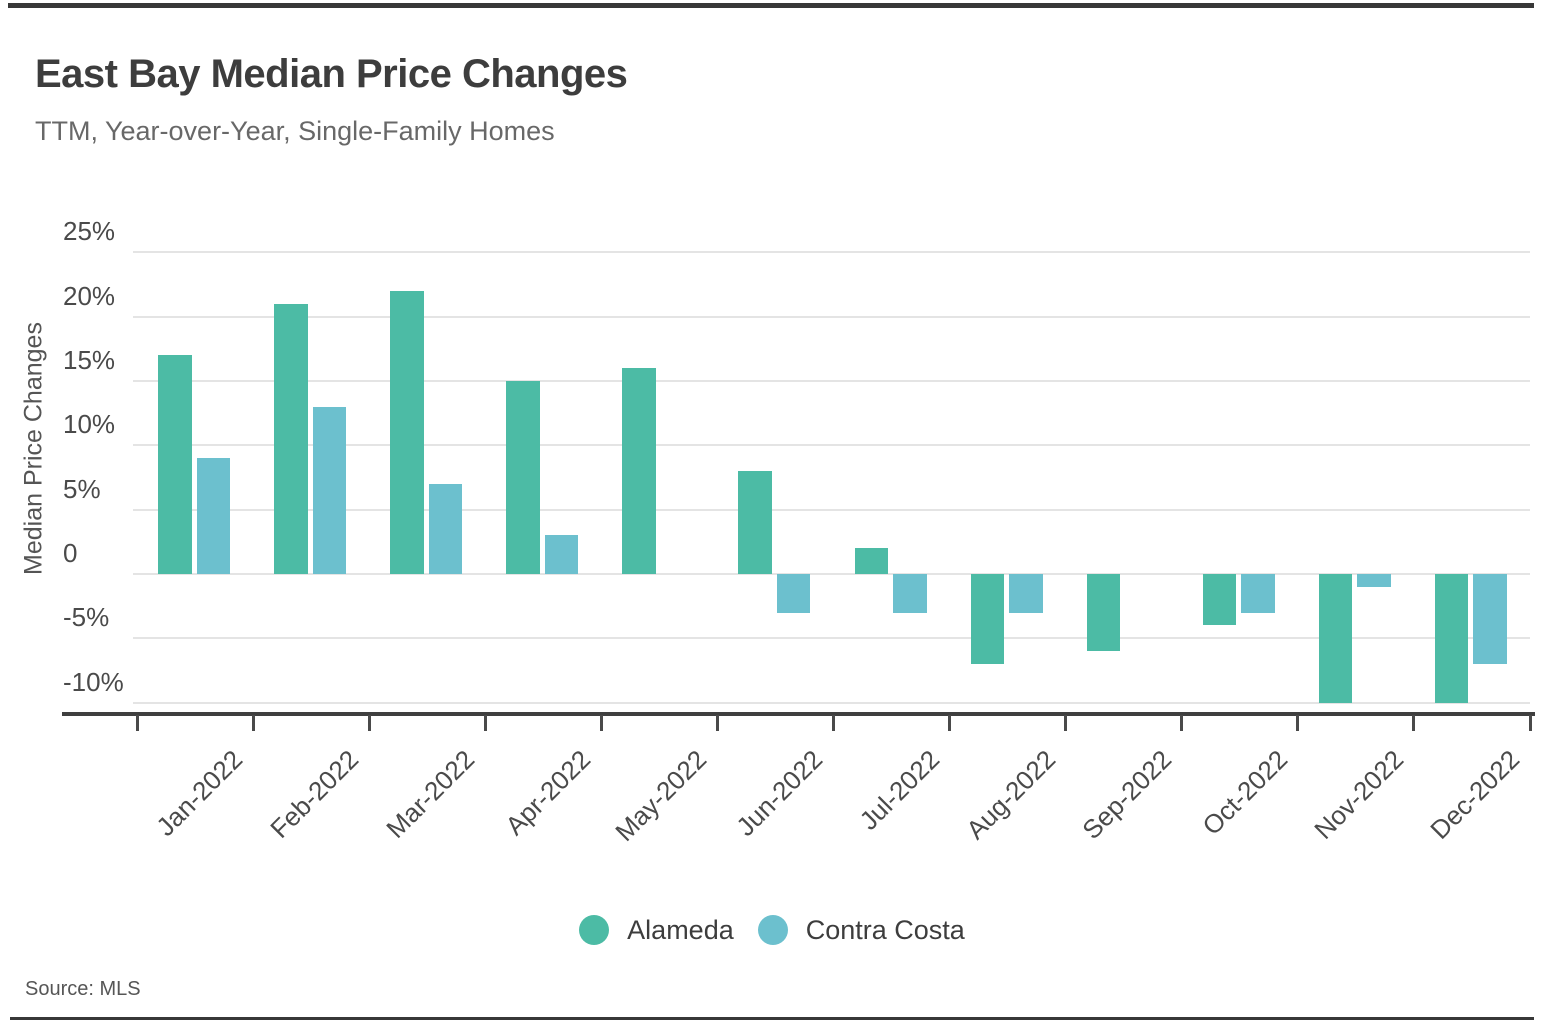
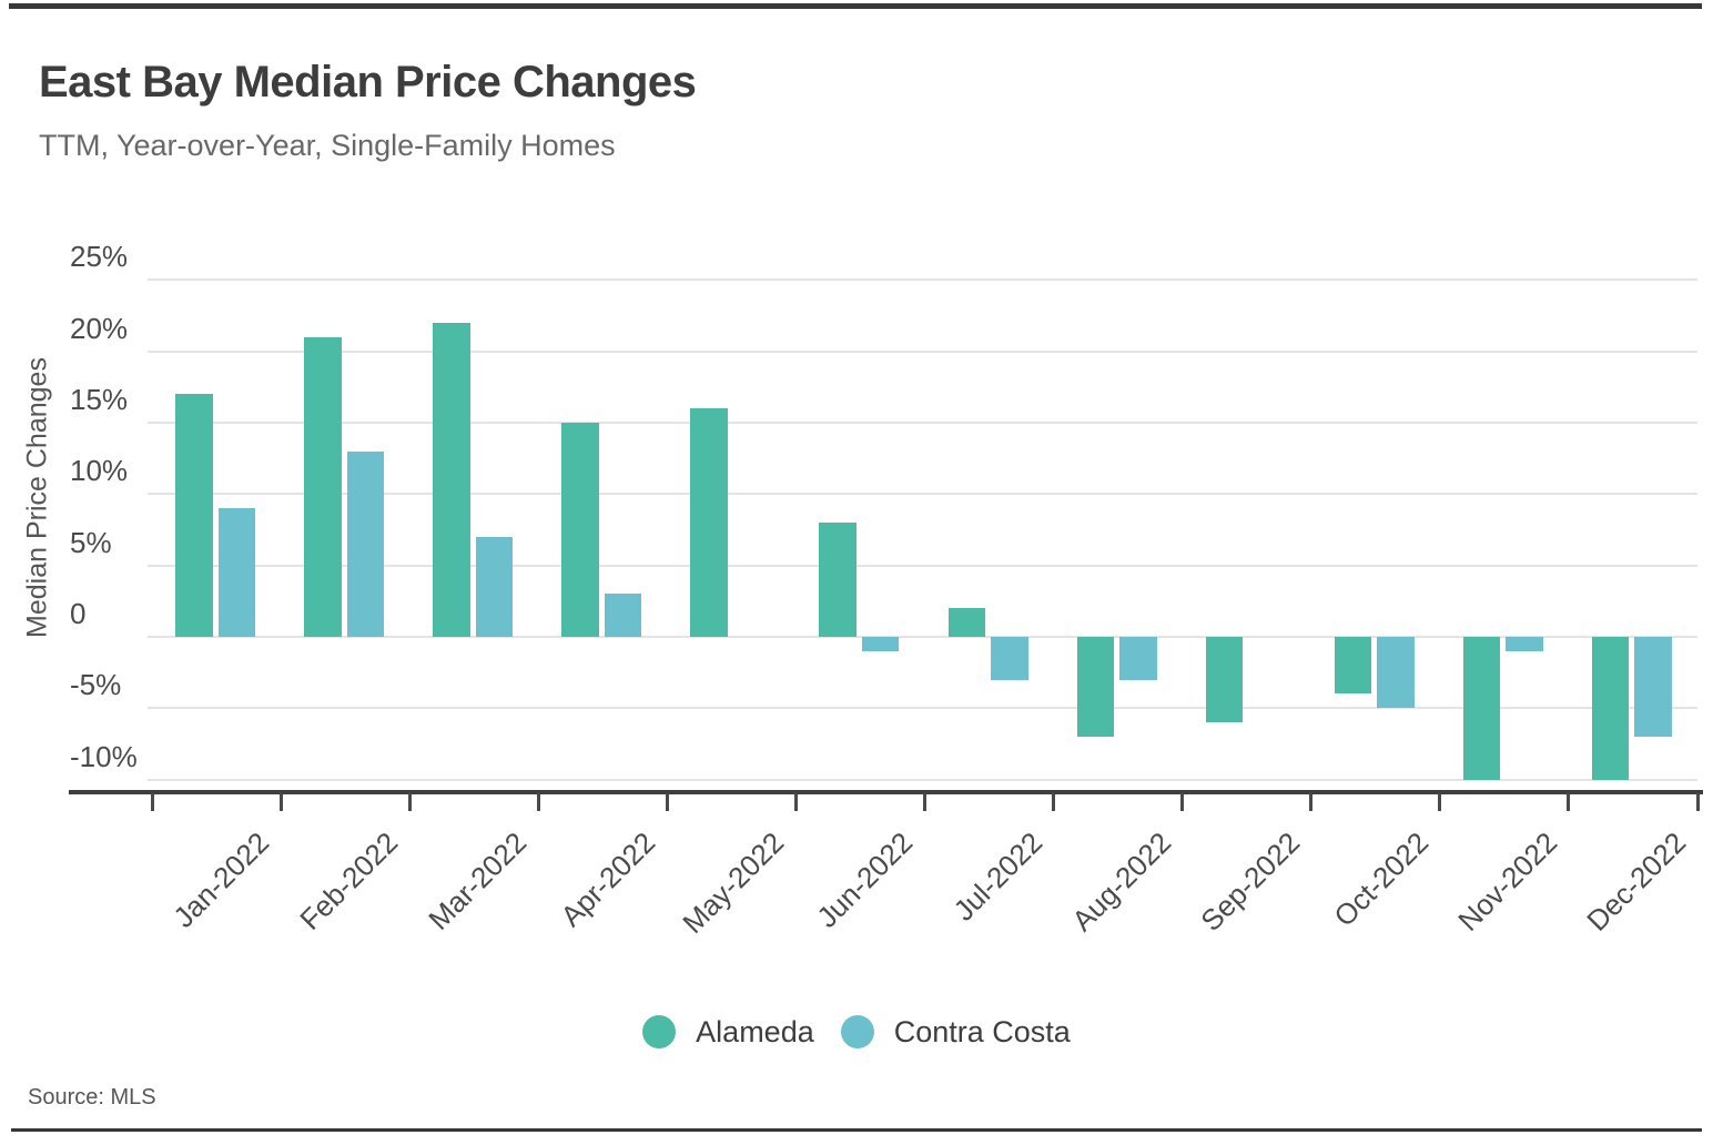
Contra Costa/Jun-2022: -3% -> -1%
Contra Costa/Oct-2022: -3% -> -5%
